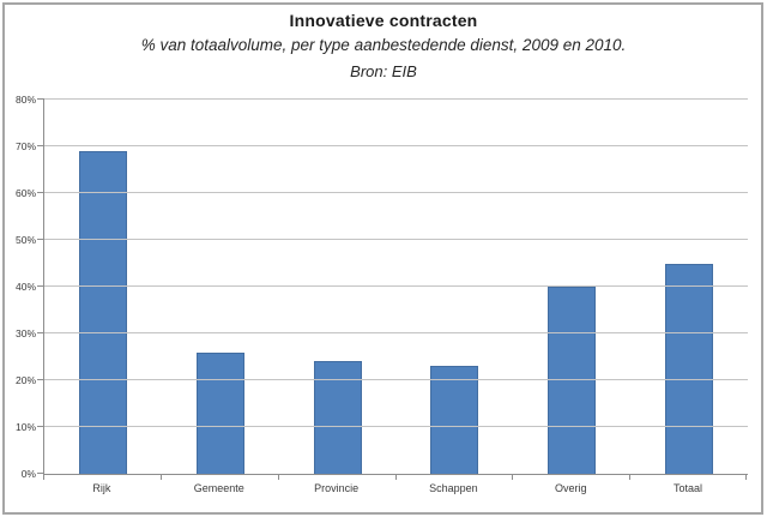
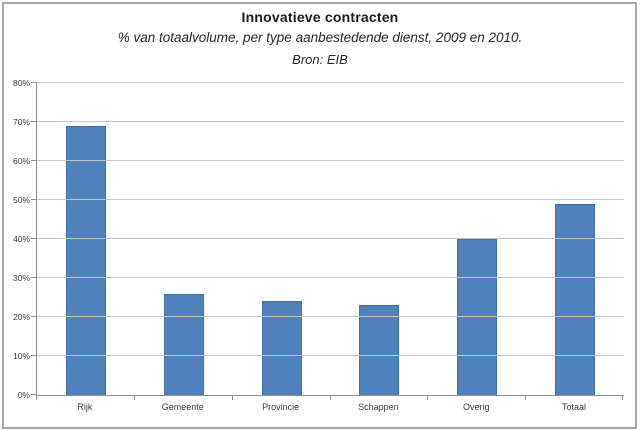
Totaal: 45% -> 49%
